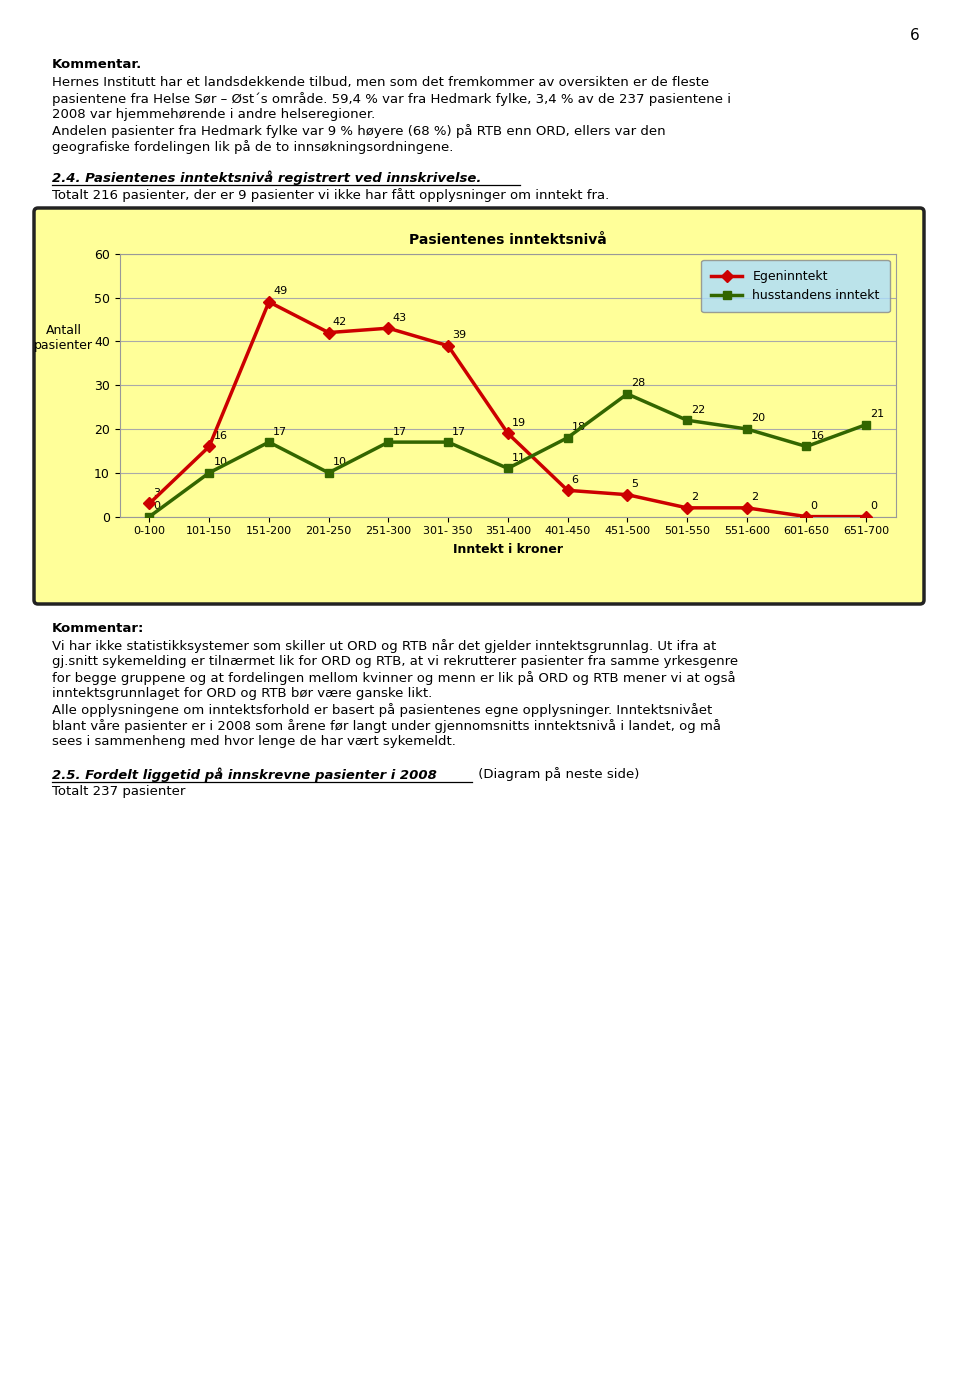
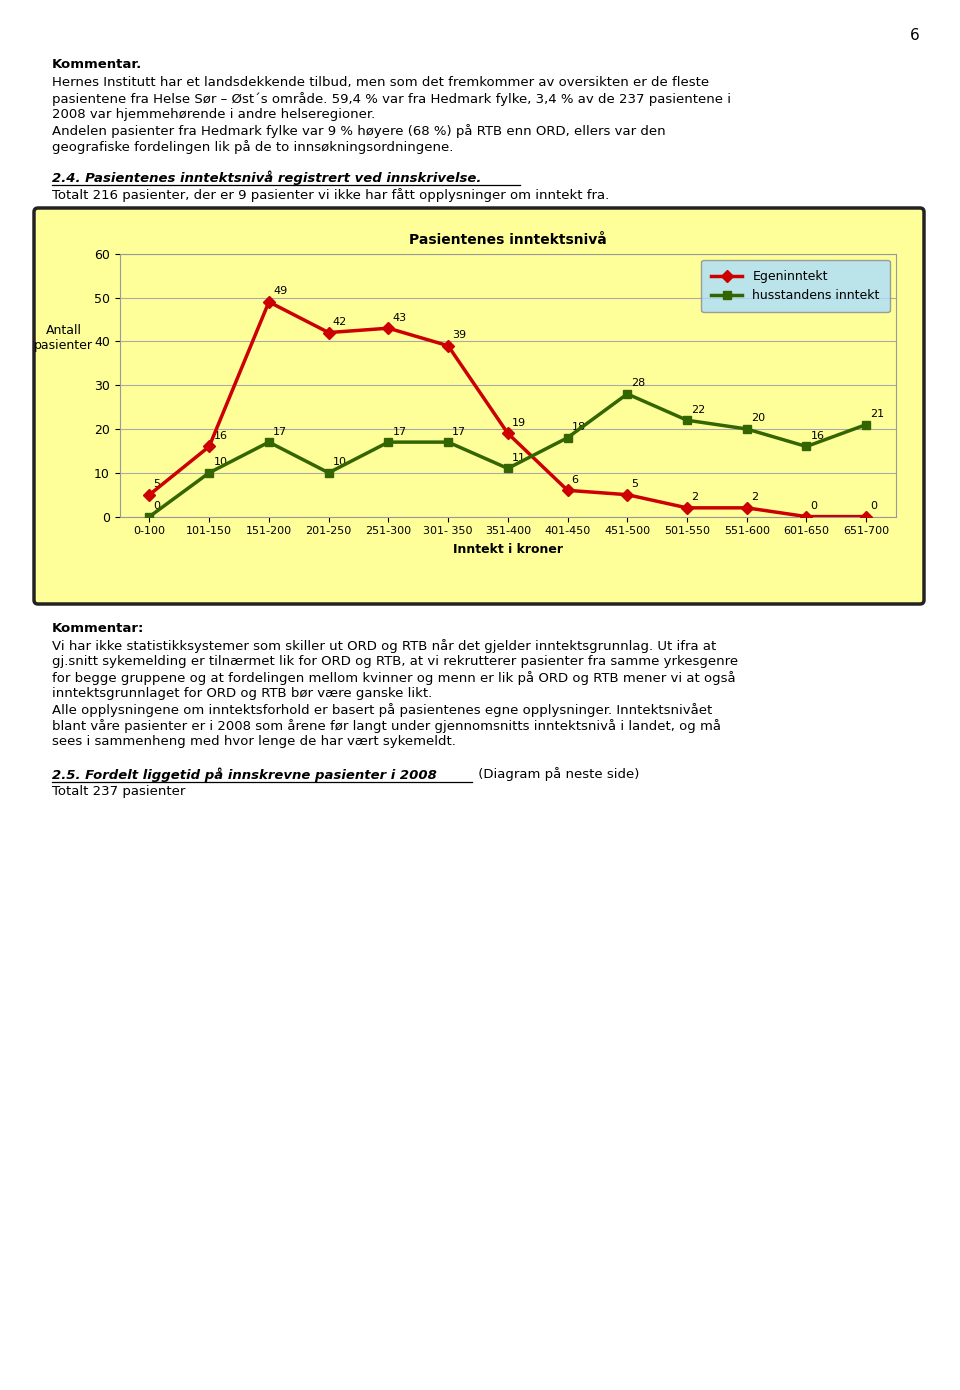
Egeninntekt/0-100: 3 -> 5
